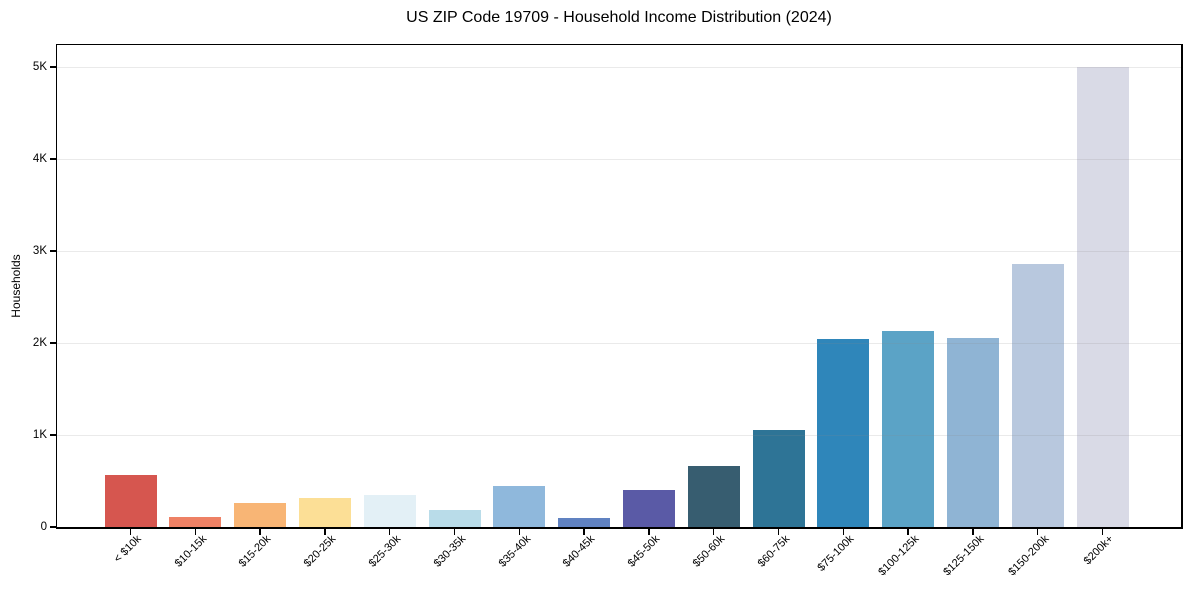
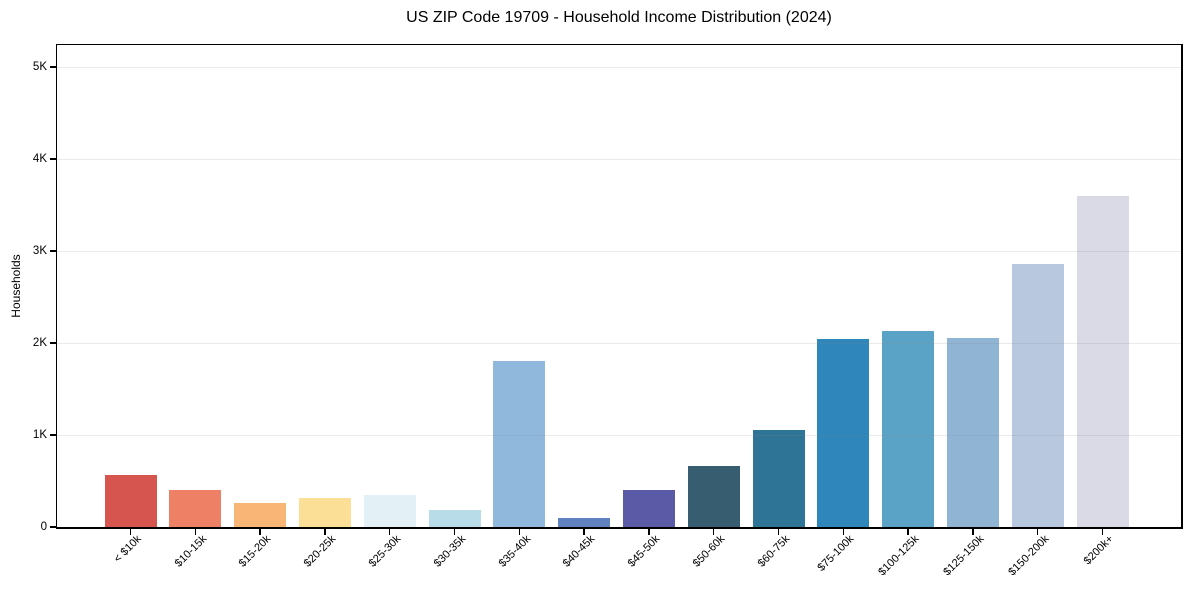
$10-15k: 0.1K -> 0.4K
$35-40k: 0.4K -> 1.8K
$200k+: 5.0K -> 3.6K
